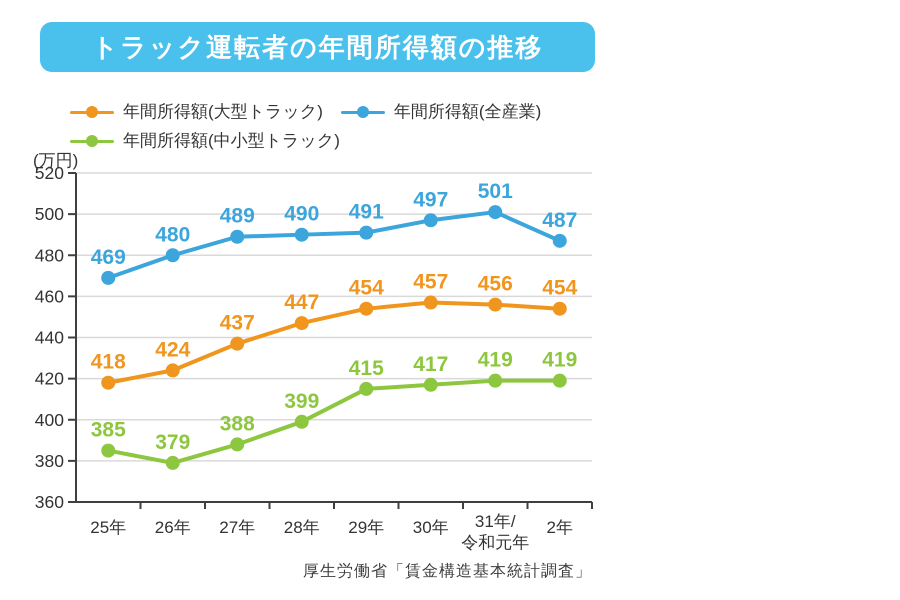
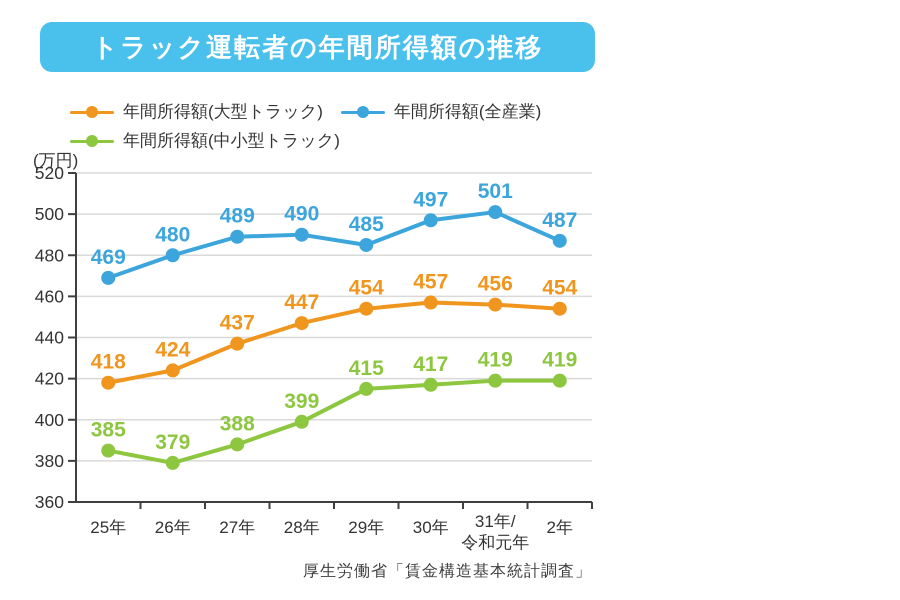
年間所得額(全産業)/29年: 491 -> 485
